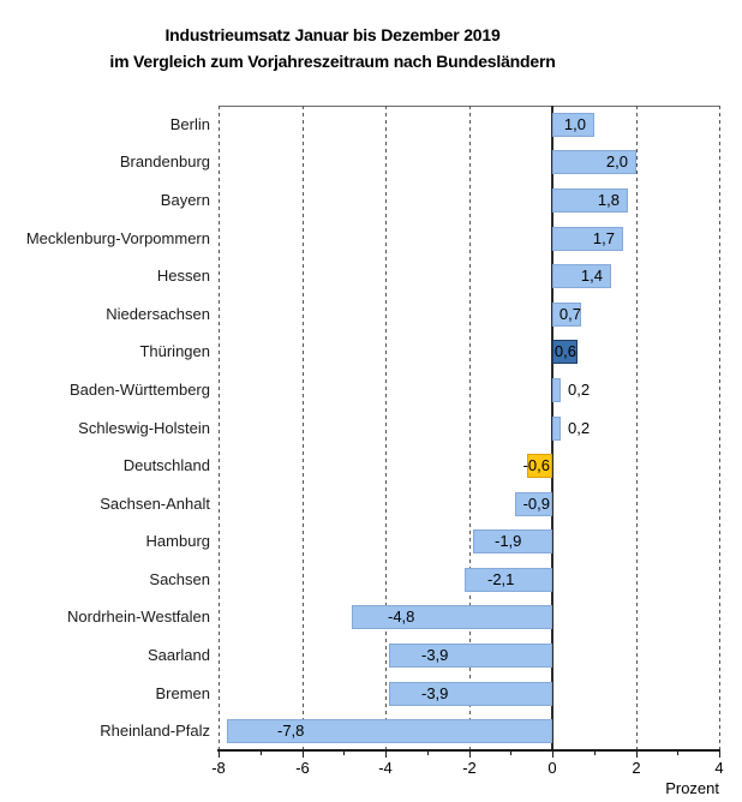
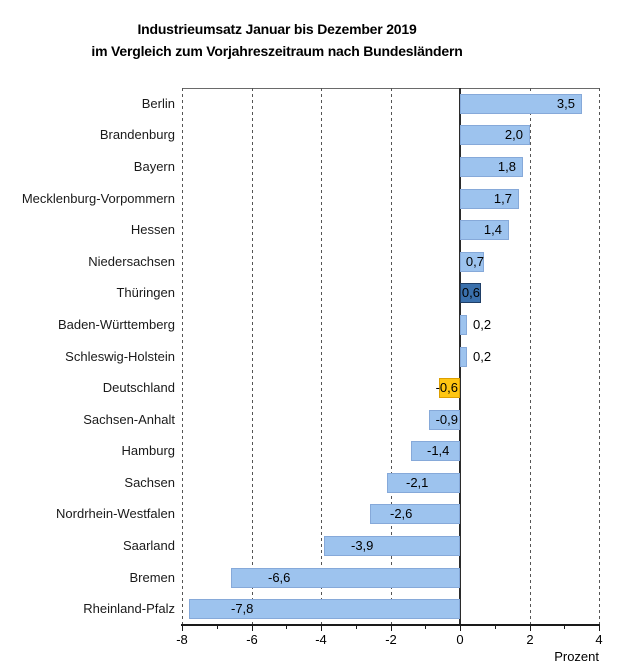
Berlin: 1,0 -> 3,5
Hamburg: -1,9 -> -1,4
Nordrhein-Westfalen: -4,8 -> -2,6
Bremen: -3,9 -> -6,6
